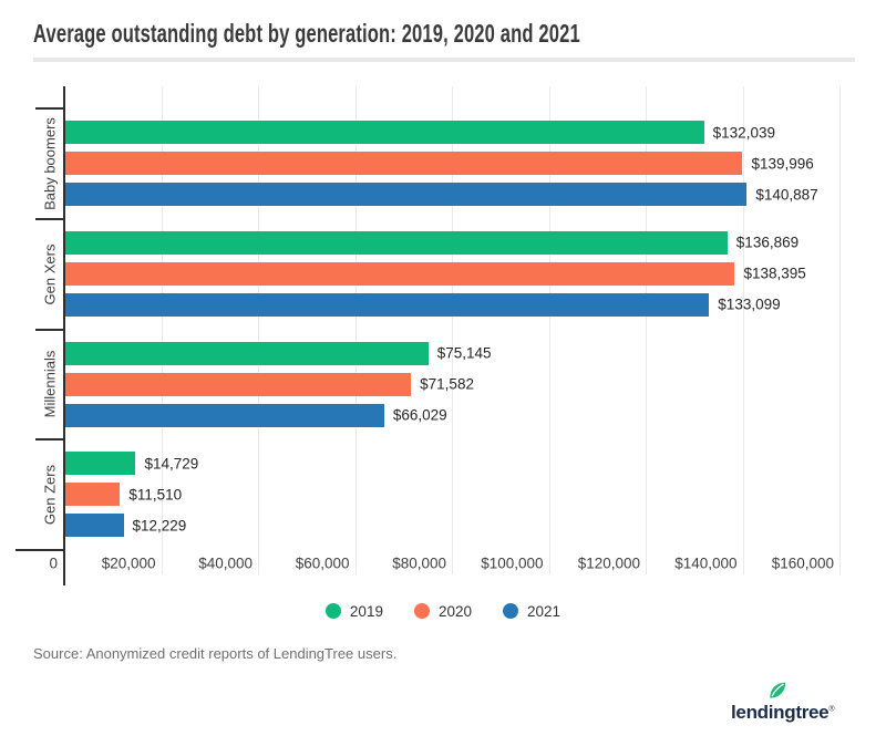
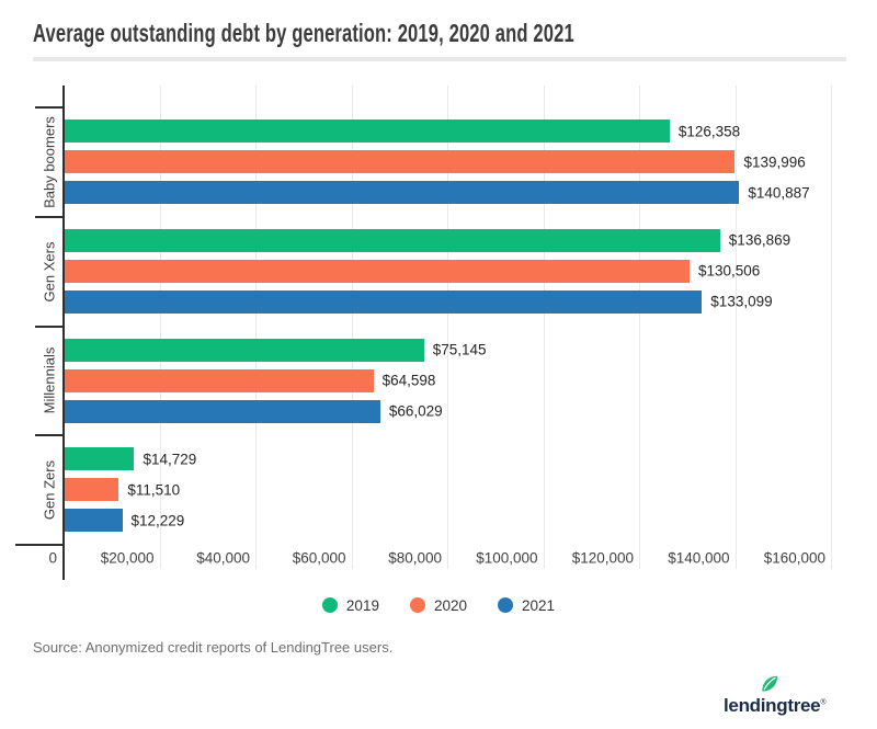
2019/Baby boomers: $132,039 -> $126,358
2020/Gen Xers: $138,395 -> $130,506
2020/Millennials: $71,582 -> $64,598
